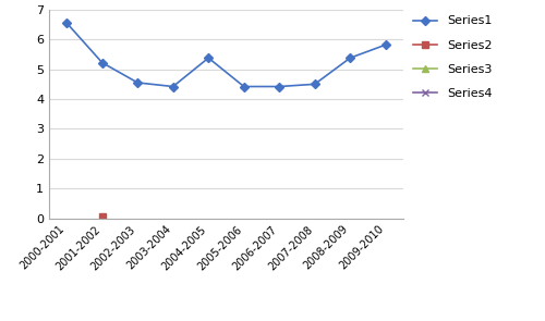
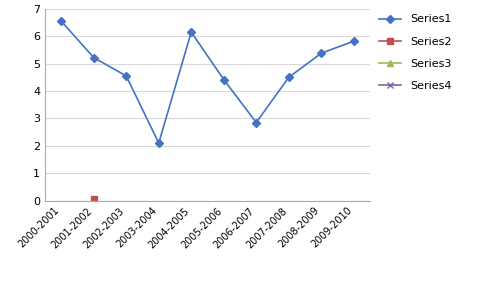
2003-2004: 4.42 -> 2.10
2004-2005: 5.38 -> 6.15
2006-2007: 4.42 -> 2.85
